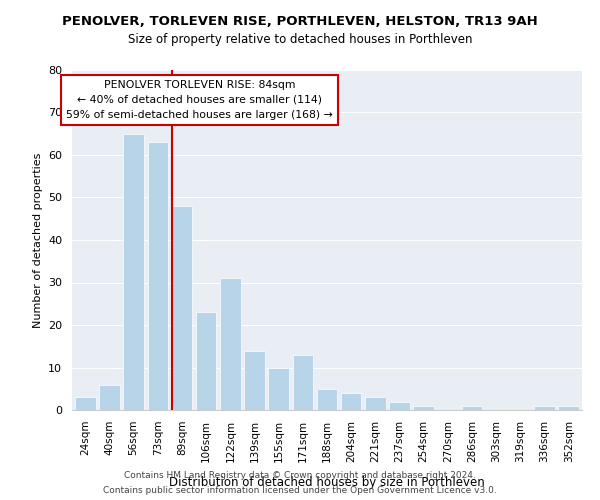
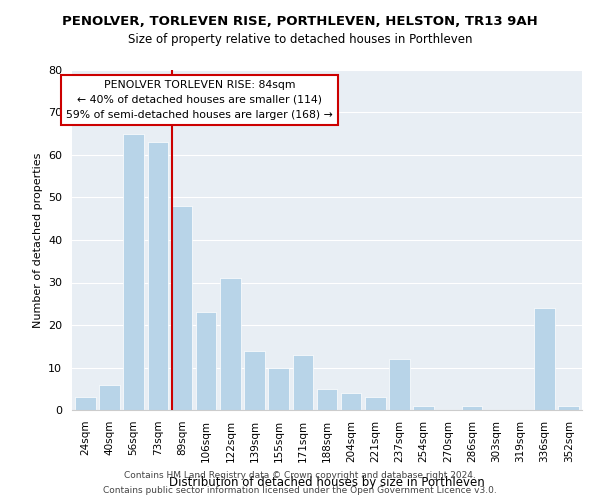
237sqm: 2 -> 12
336sqm: 1 -> 24
